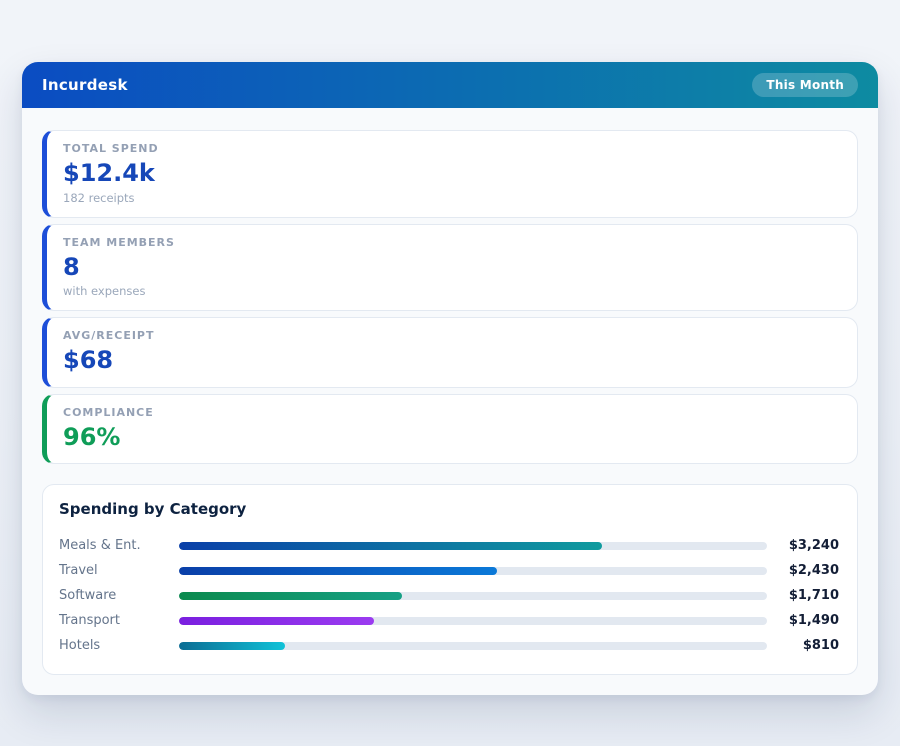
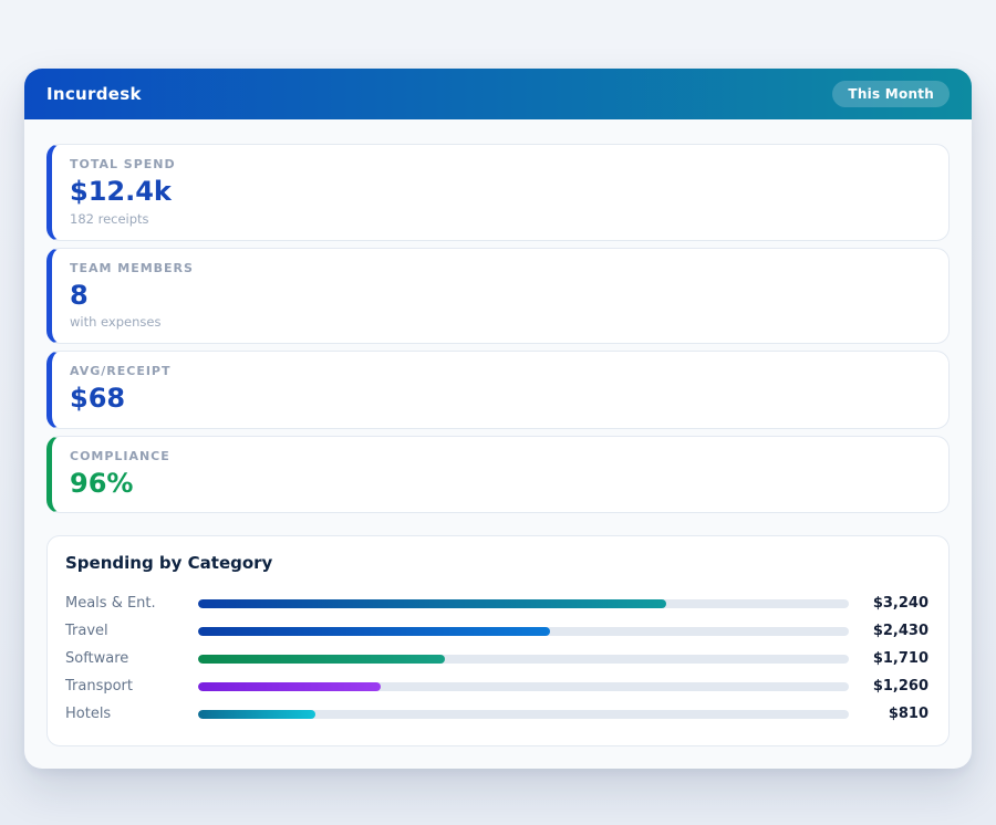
Transport: $1,490 -> $1,260
